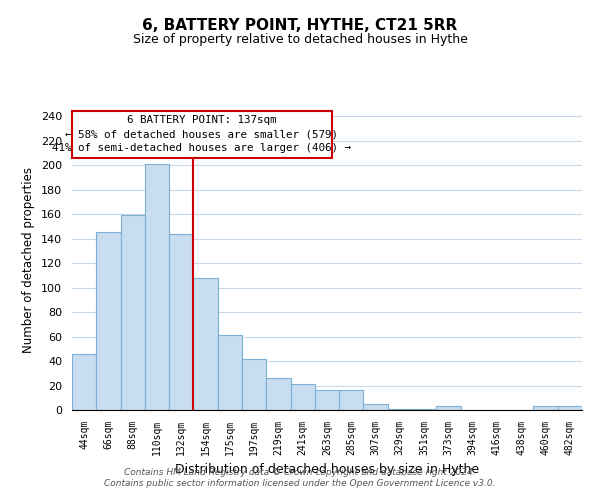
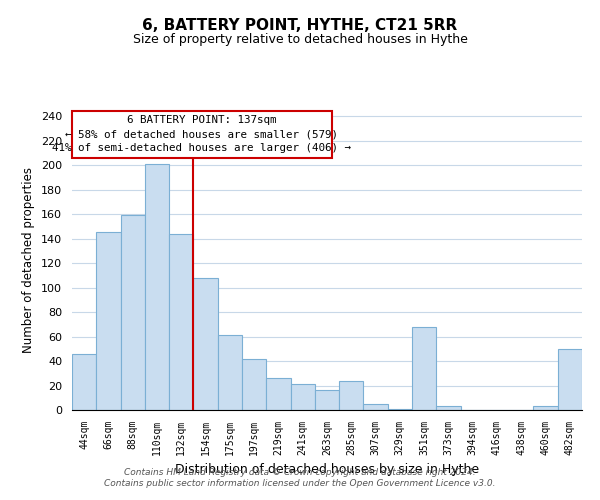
285sqm: 16 -> 24
351sqm: 1 -> 68
482sqm: 3 -> 50
